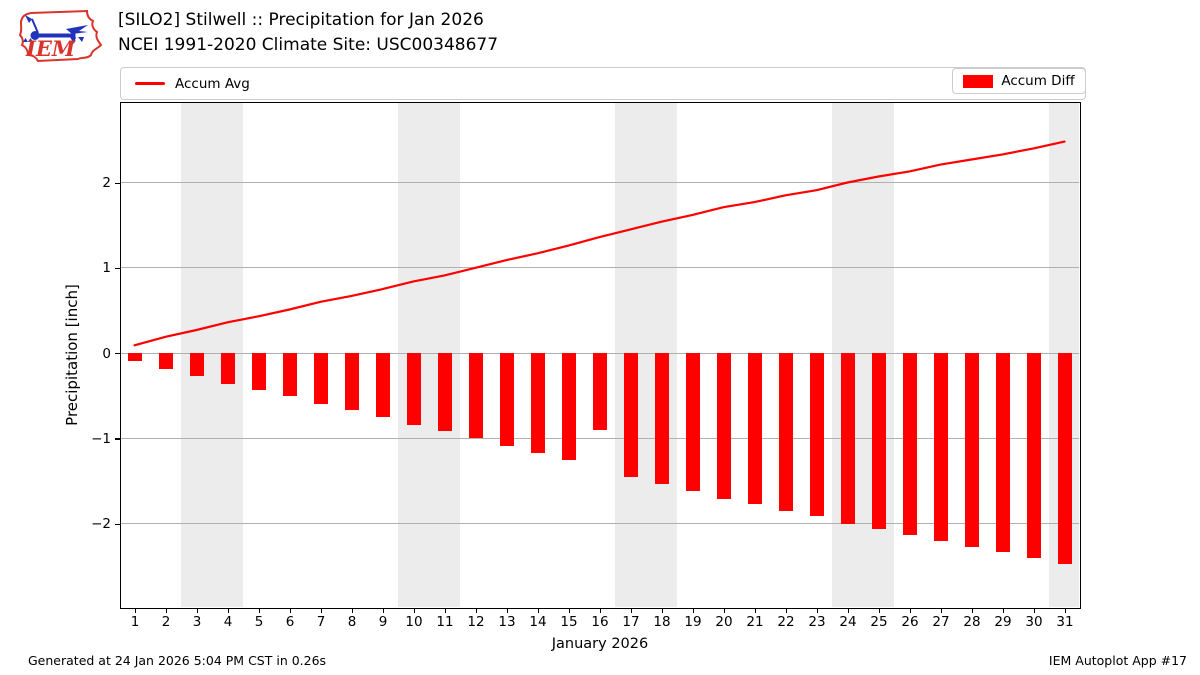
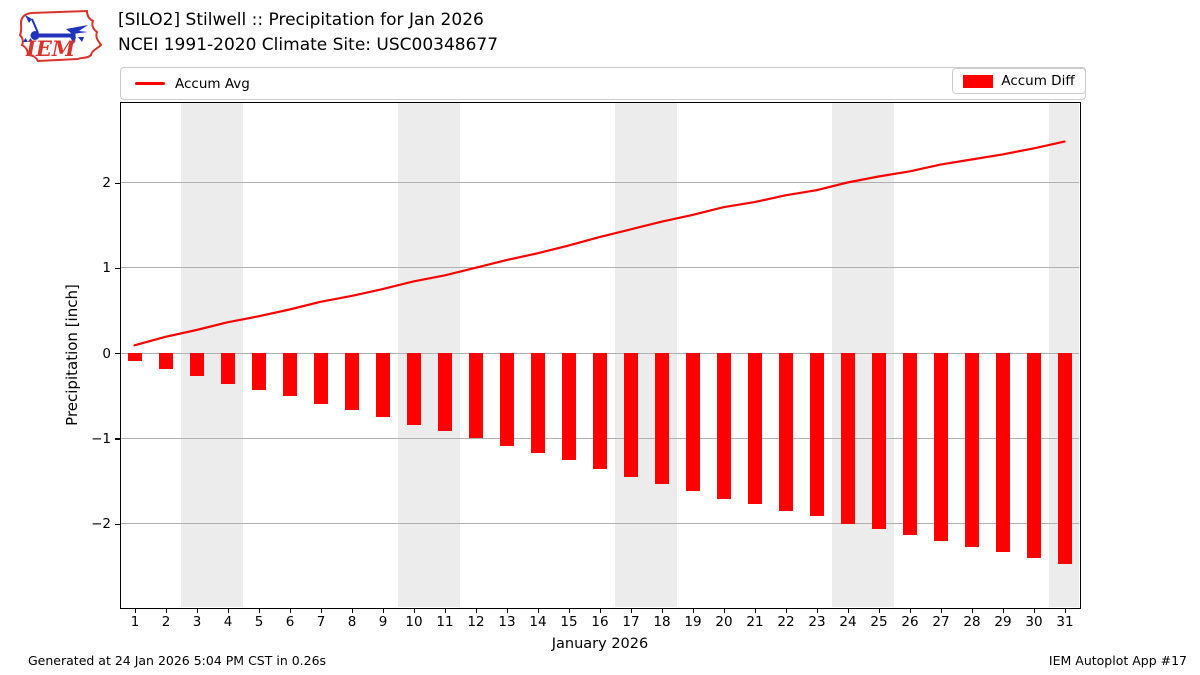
Accum Diff/16: -0.9 -> -1.4
